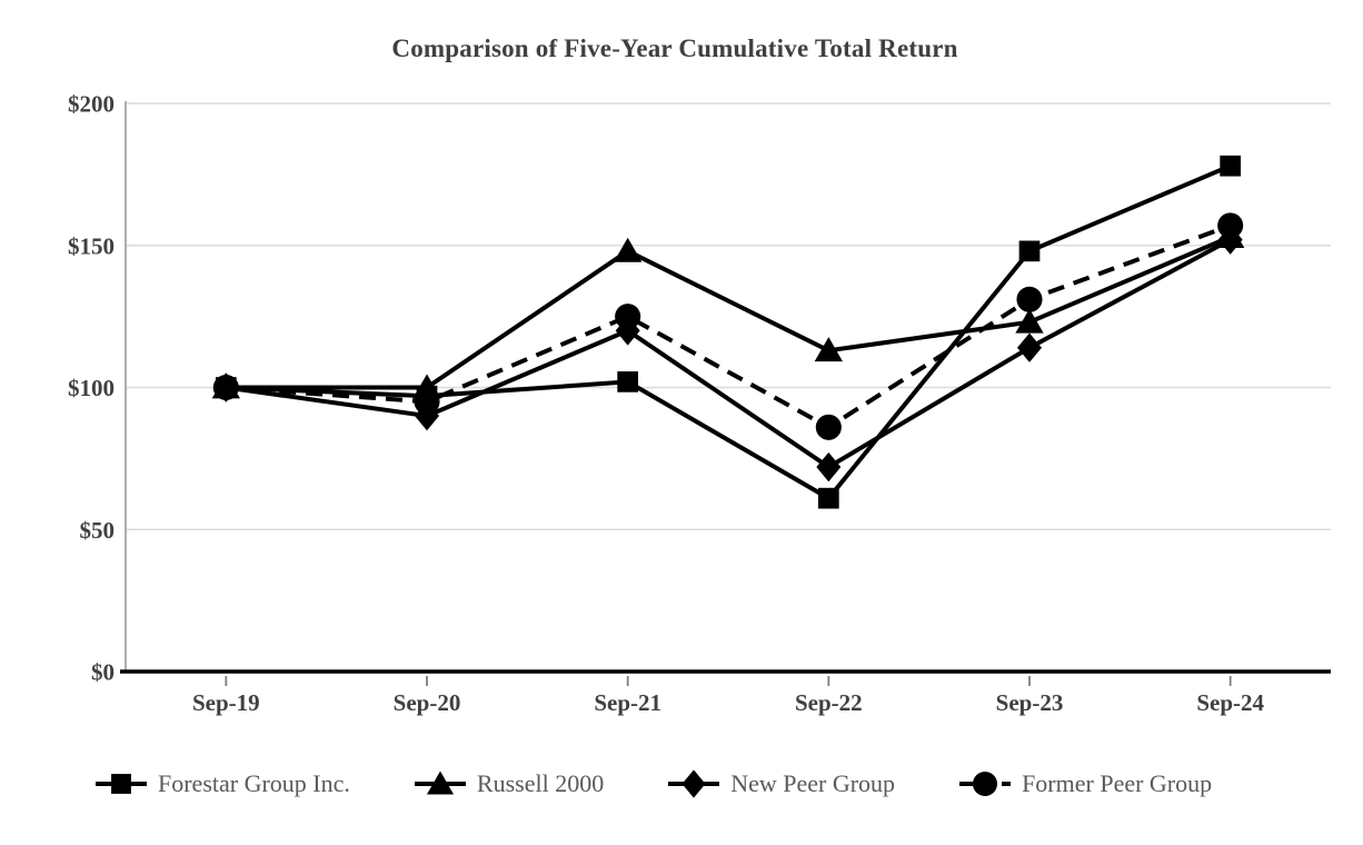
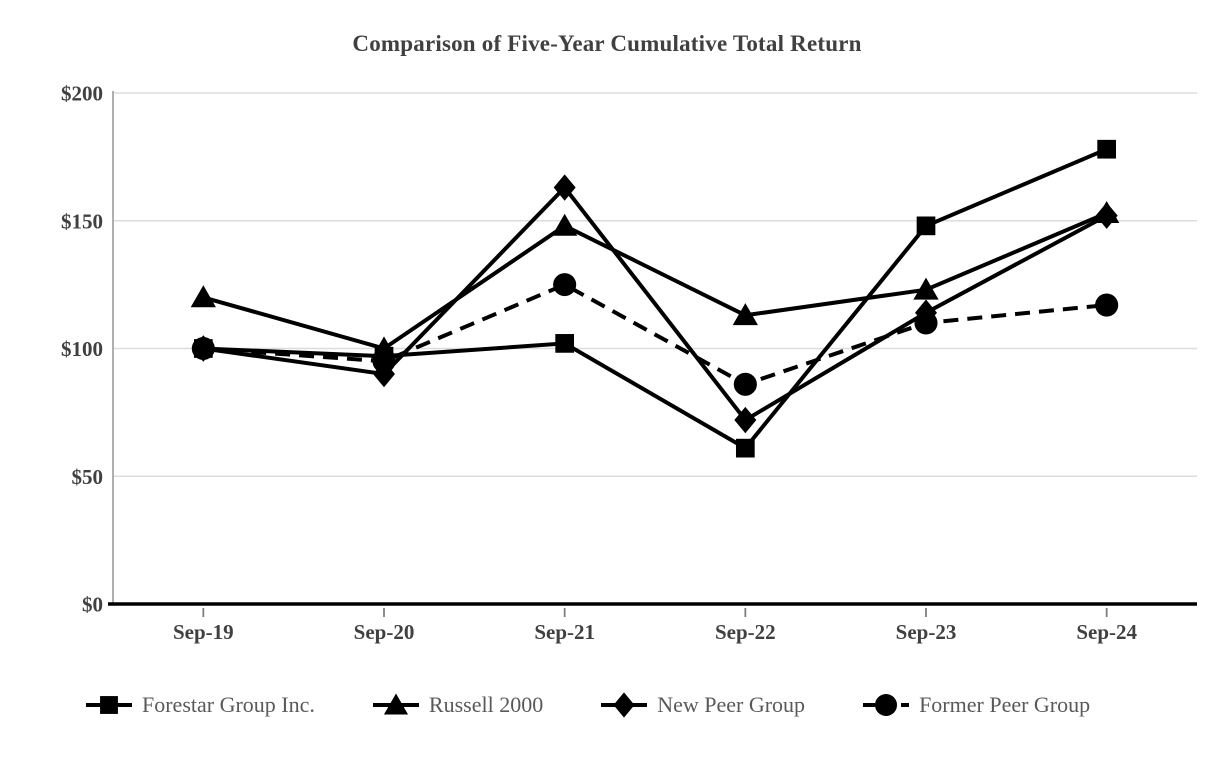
Russell 2000/Sep-19: $100 -> $120
New Peer Group/Sep-21: $120 -> $163
Former Peer Group/Sep-23: $131 -> $110
Former Peer Group/Sep-24: $157 -> $117
